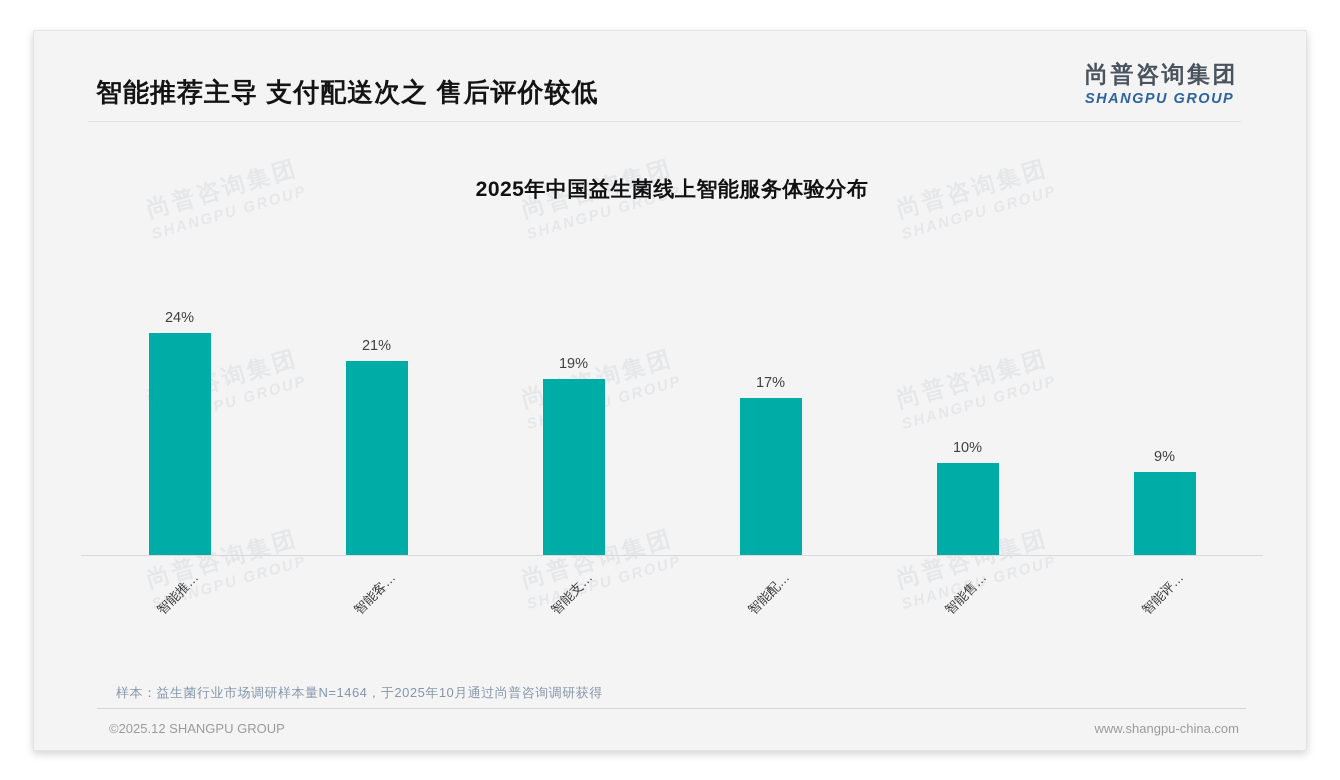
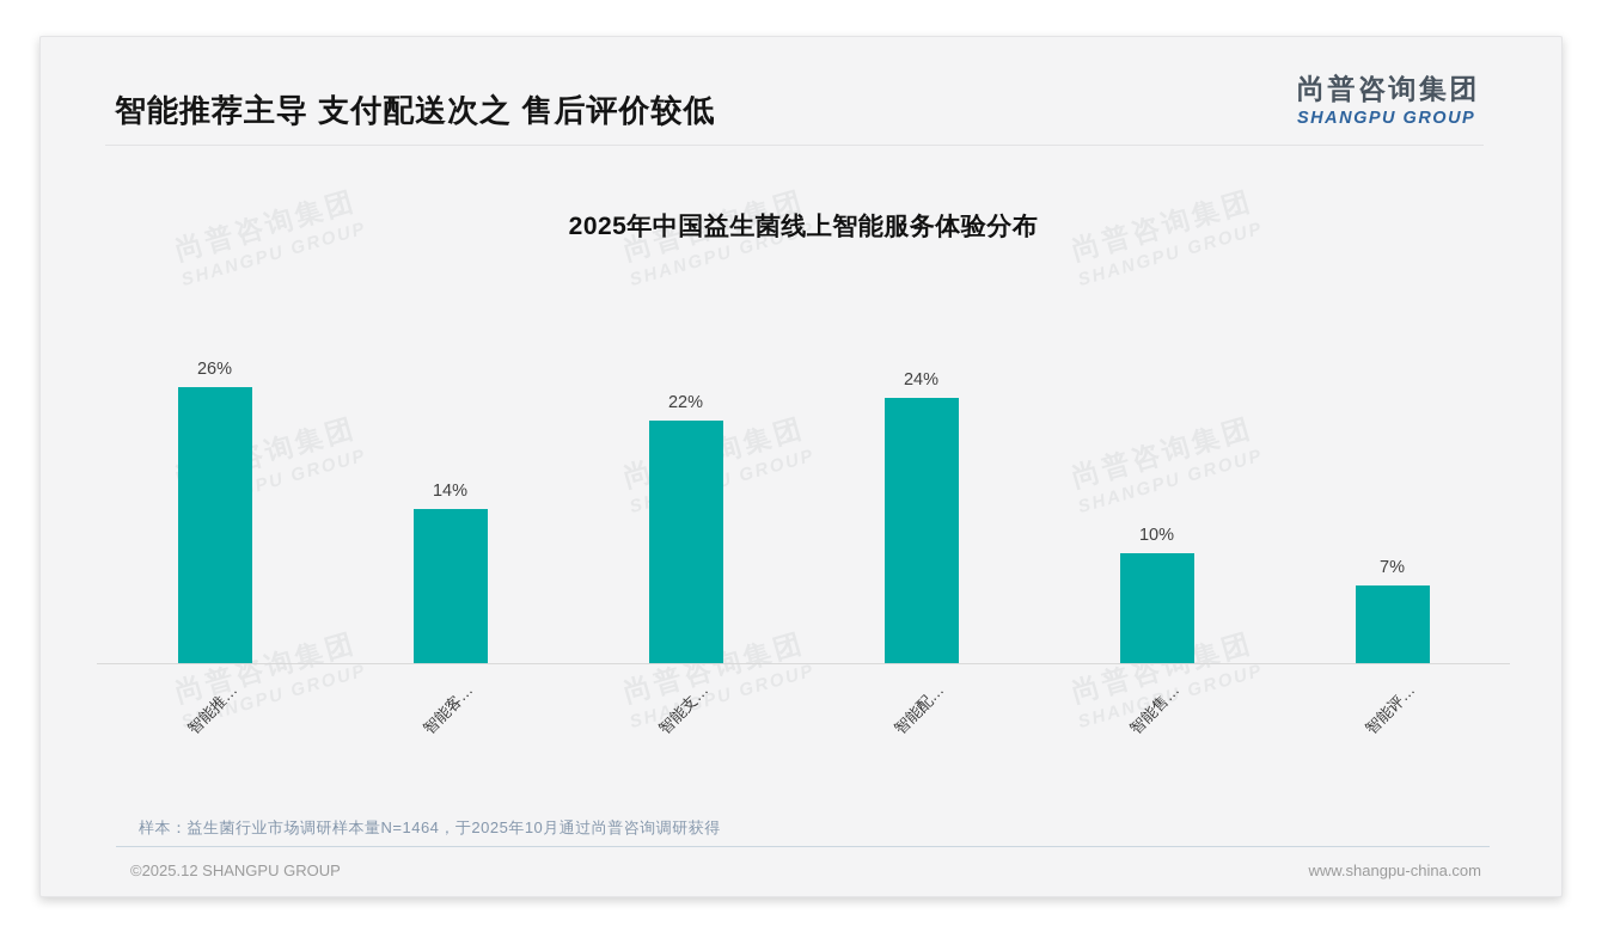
智能推…: 24% -> 26%
智能客…: 21% -> 14%
智能支…: 19% -> 22%
智能配…: 17% -> 24%
智能评…: 9% -> 7%
